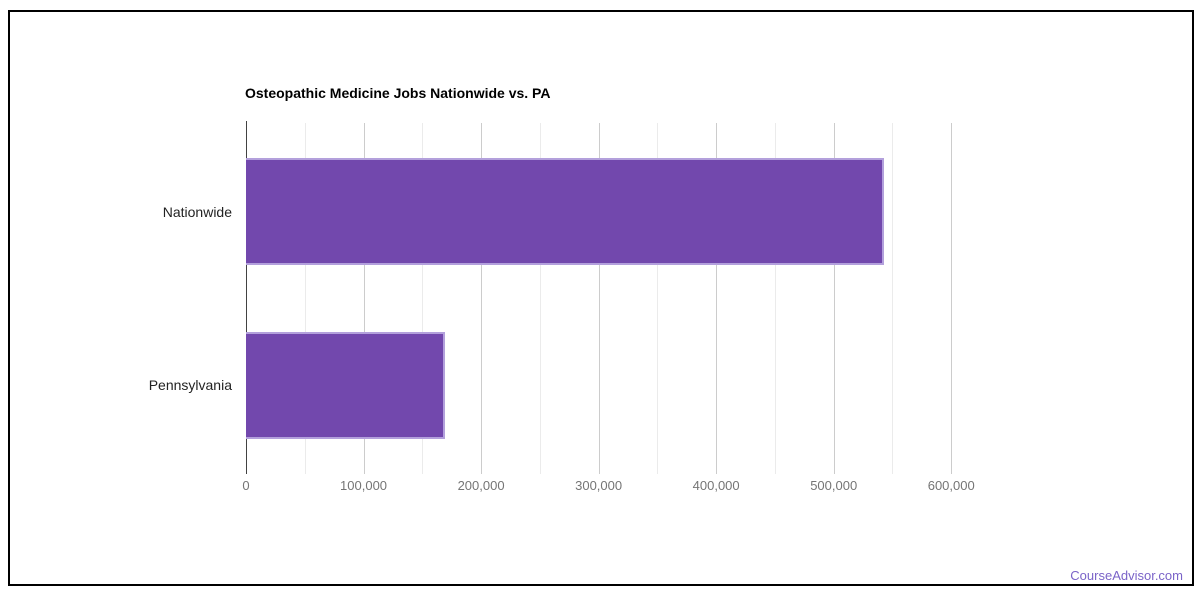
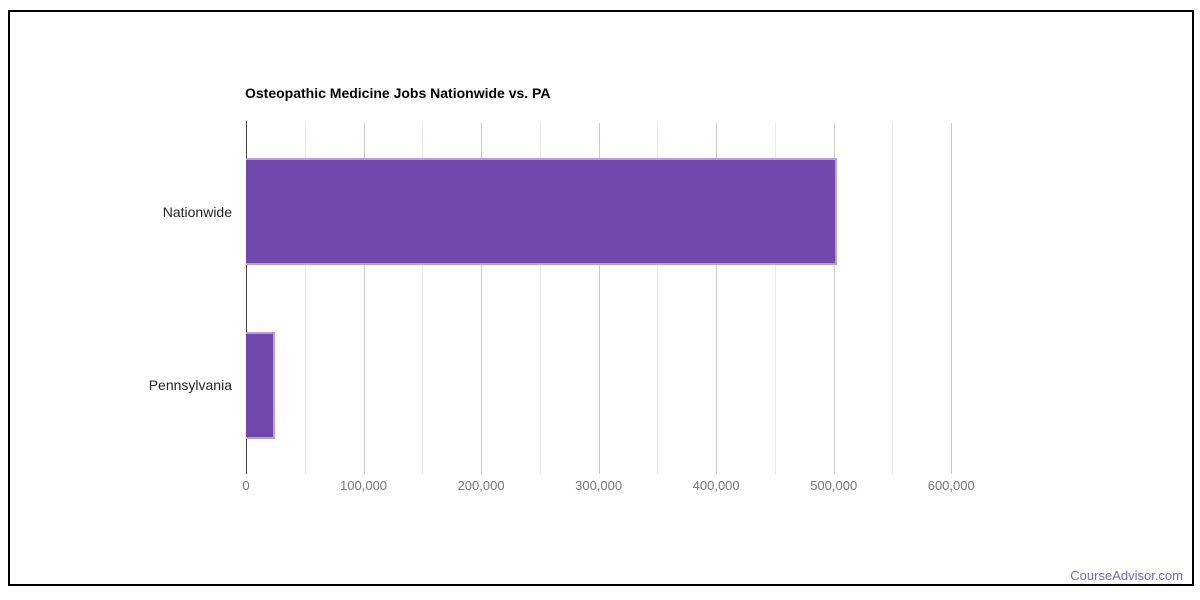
Nationwide: 543000 -> 503000
Pennsylvania: 169000 -> 25000
